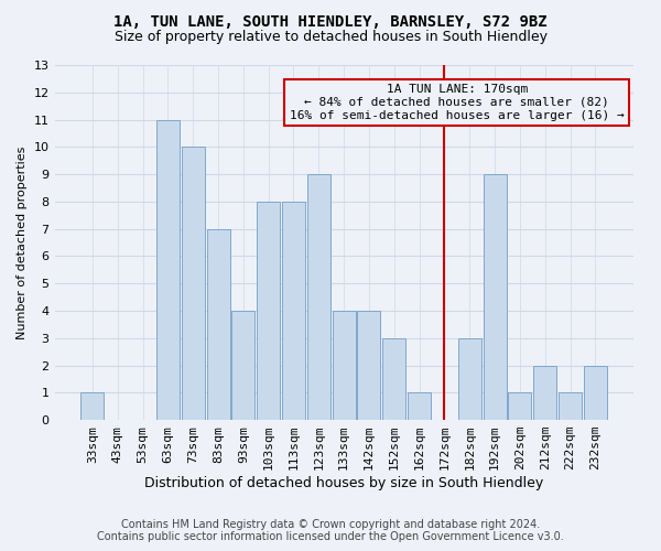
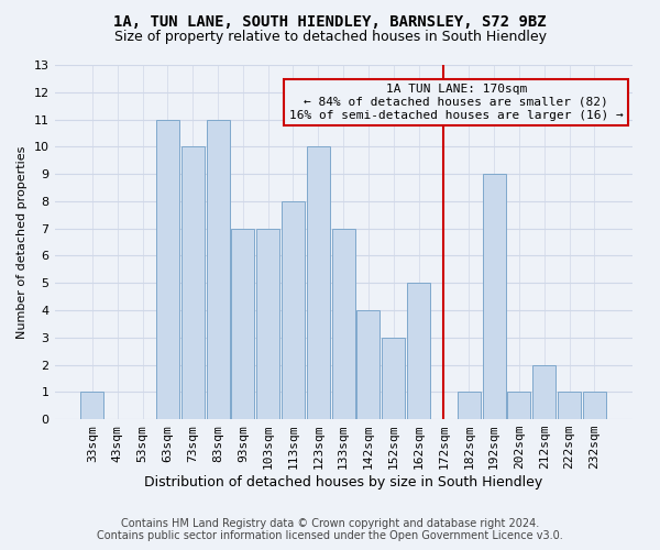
83sqm: 7 -> 11
93sqm: 4 -> 7
103sqm: 8 -> 7
123sqm: 9 -> 10
133sqm: 4 -> 7
162sqm: 1 -> 5
182sqm: 3 -> 1
232sqm: 2 -> 1
